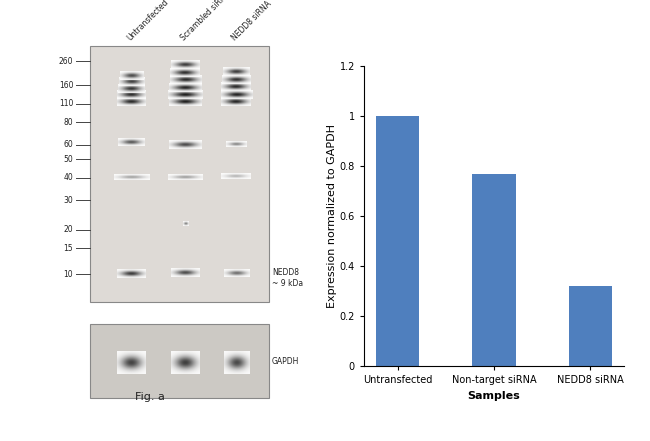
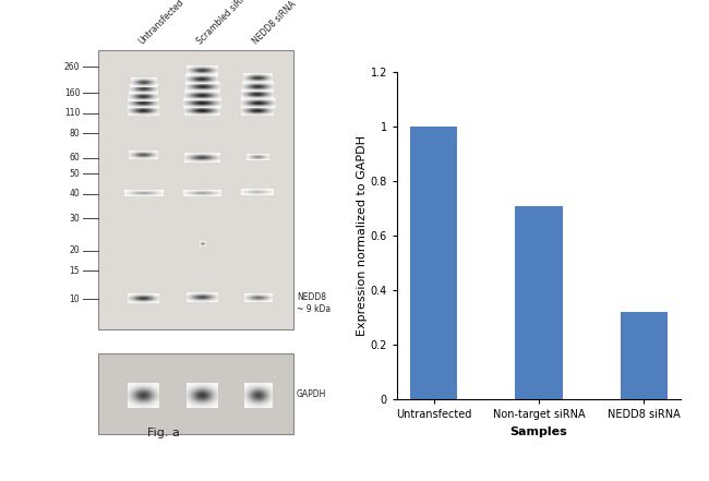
Non-target siRNA: 0.77 -> 0.71
